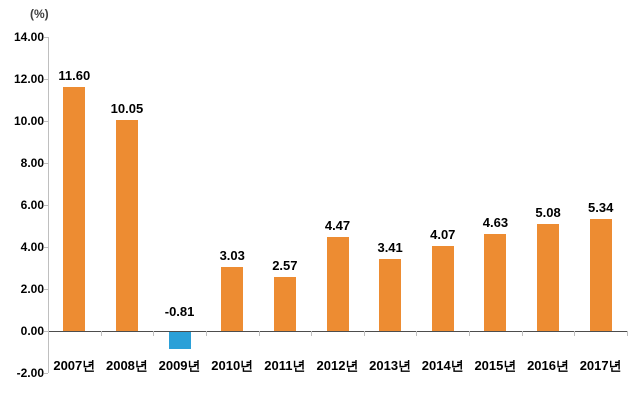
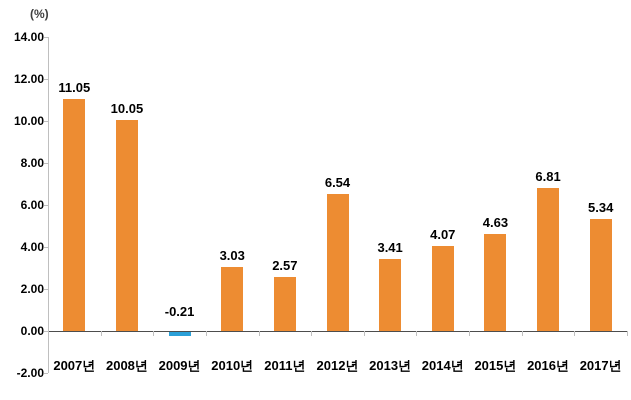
2007년: 11.60 -> 11.05
2009년: -0.81 -> -0.21
2012년: 4.47 -> 6.54
2016년: 5.08 -> 6.81
